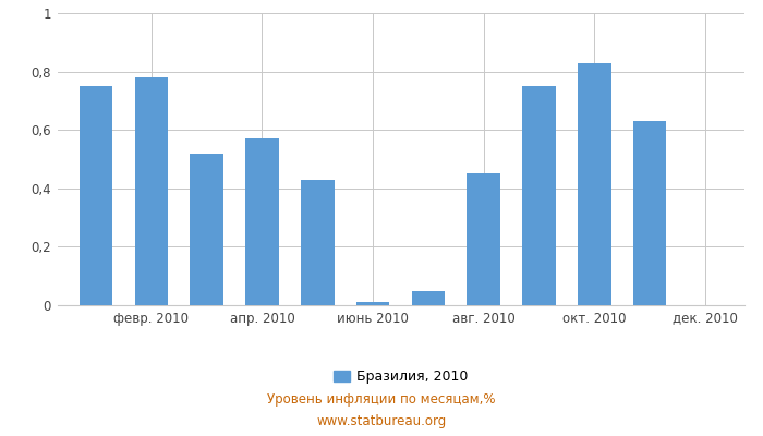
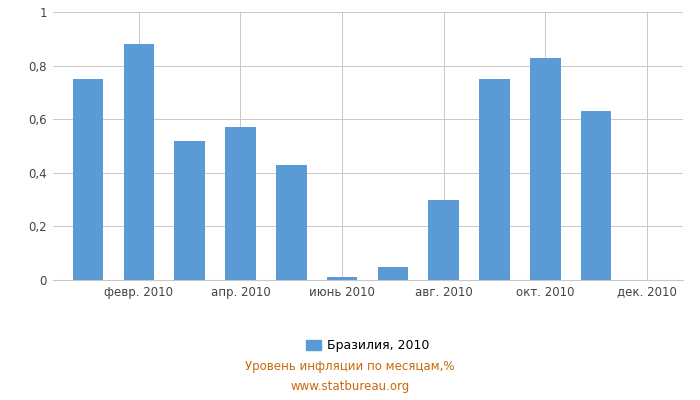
февр. 2010: 0,78 -> 0,88
авг. 2010: 0,45 -> 0,30
